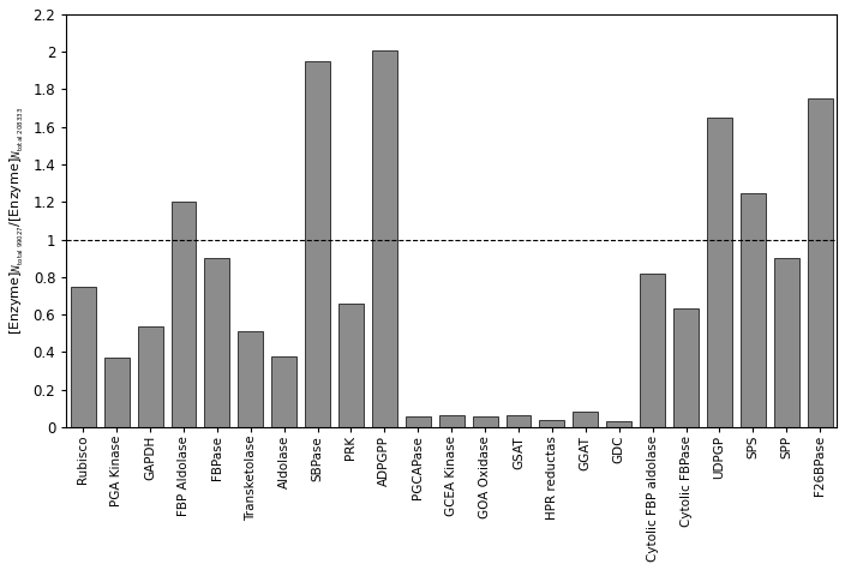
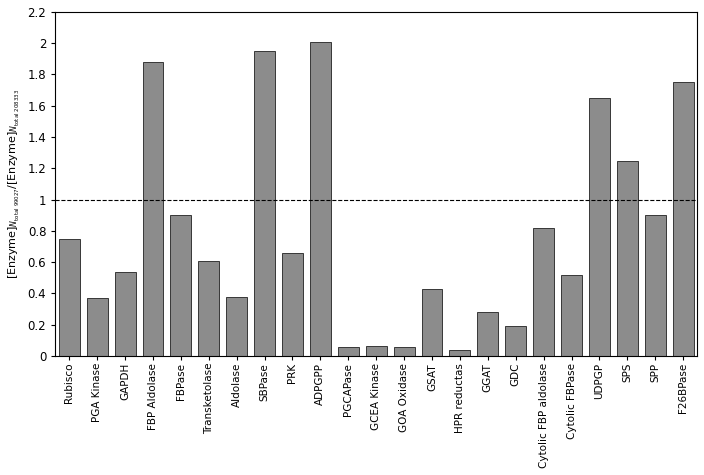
FBP Aldolase: 1.20 -> 1.88
Transketolase: 0.51 -> 0.61
GSAT: 0.07 -> 0.43
GGAT: 0.08 -> 0.28
GDC: 0.03 -> 0.19
Cytolic FBPase: 0.63 -> 0.52
